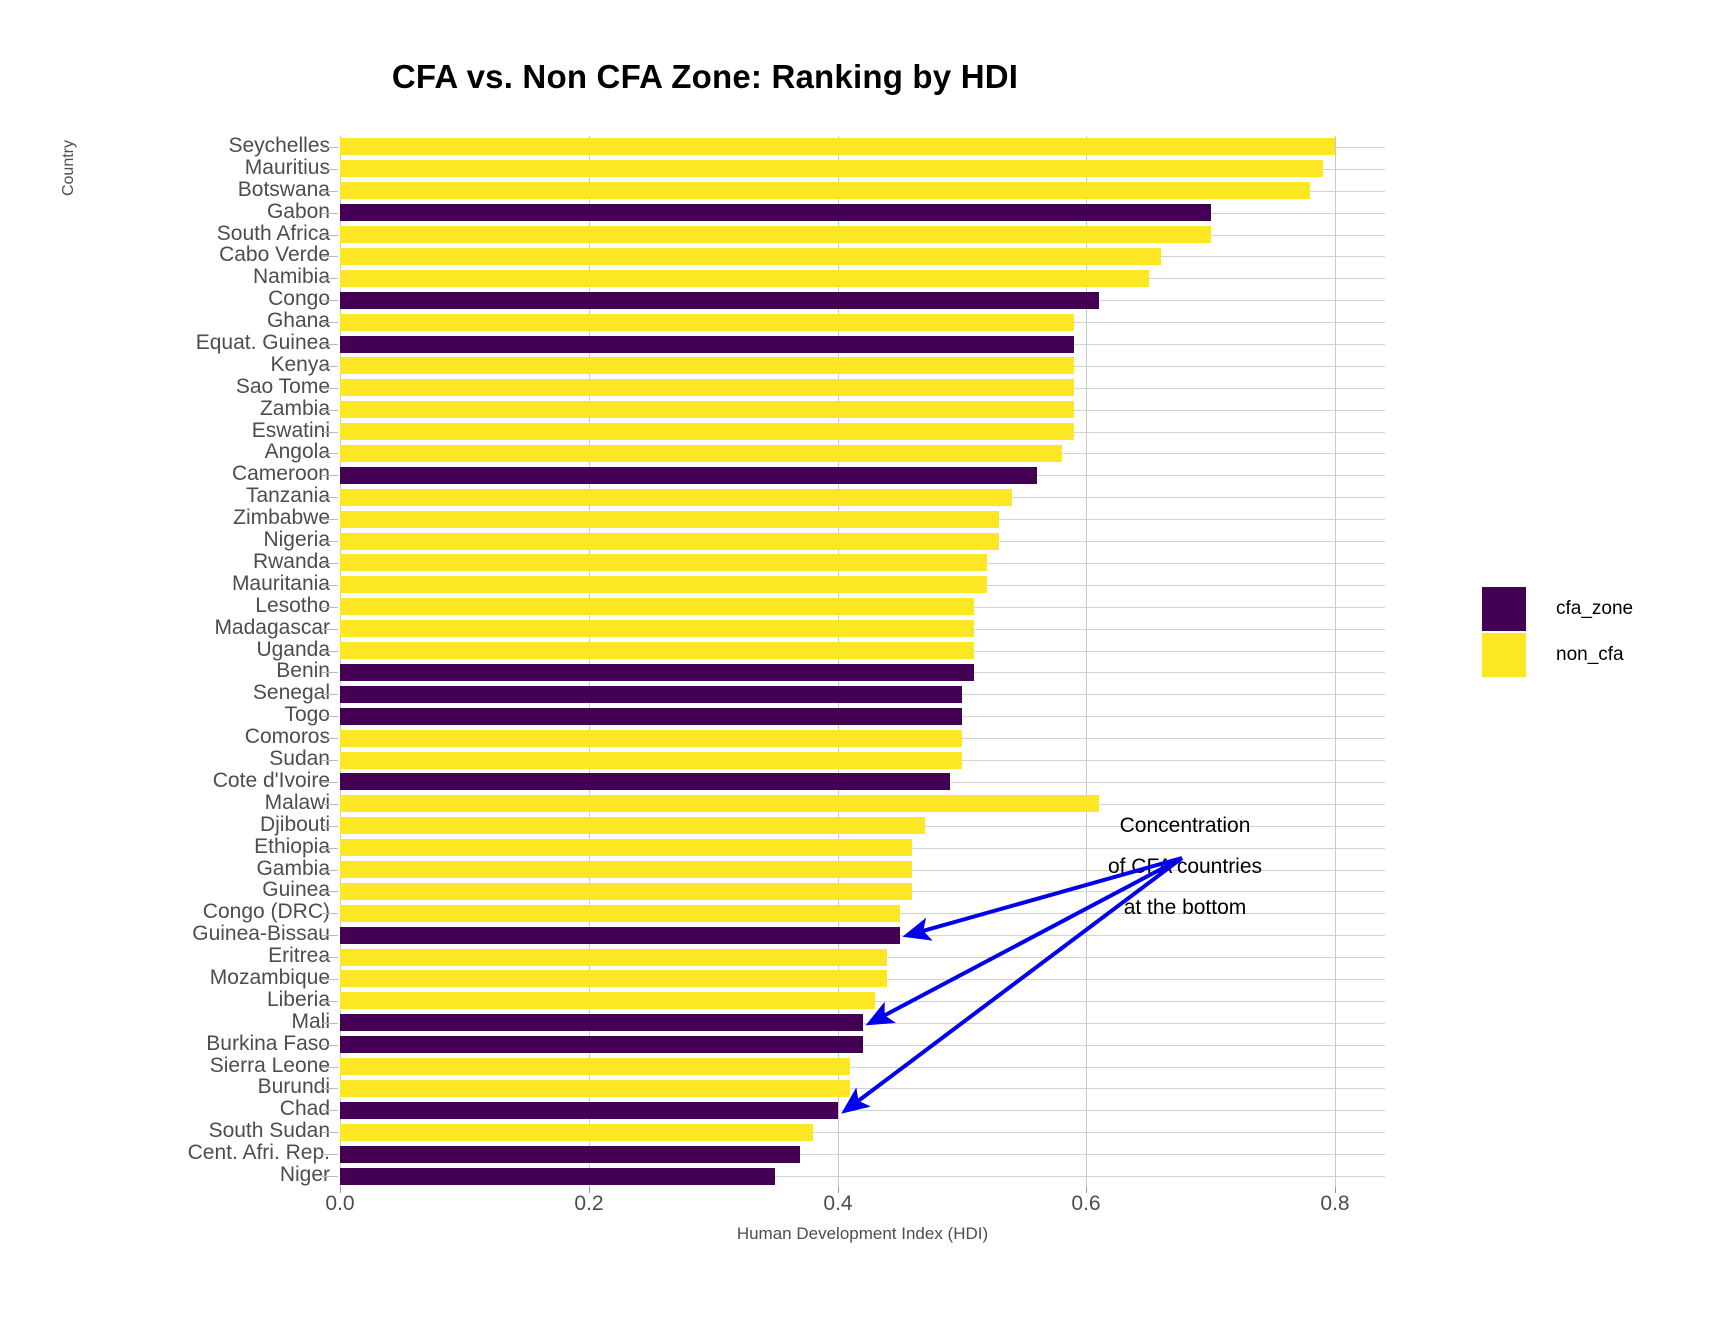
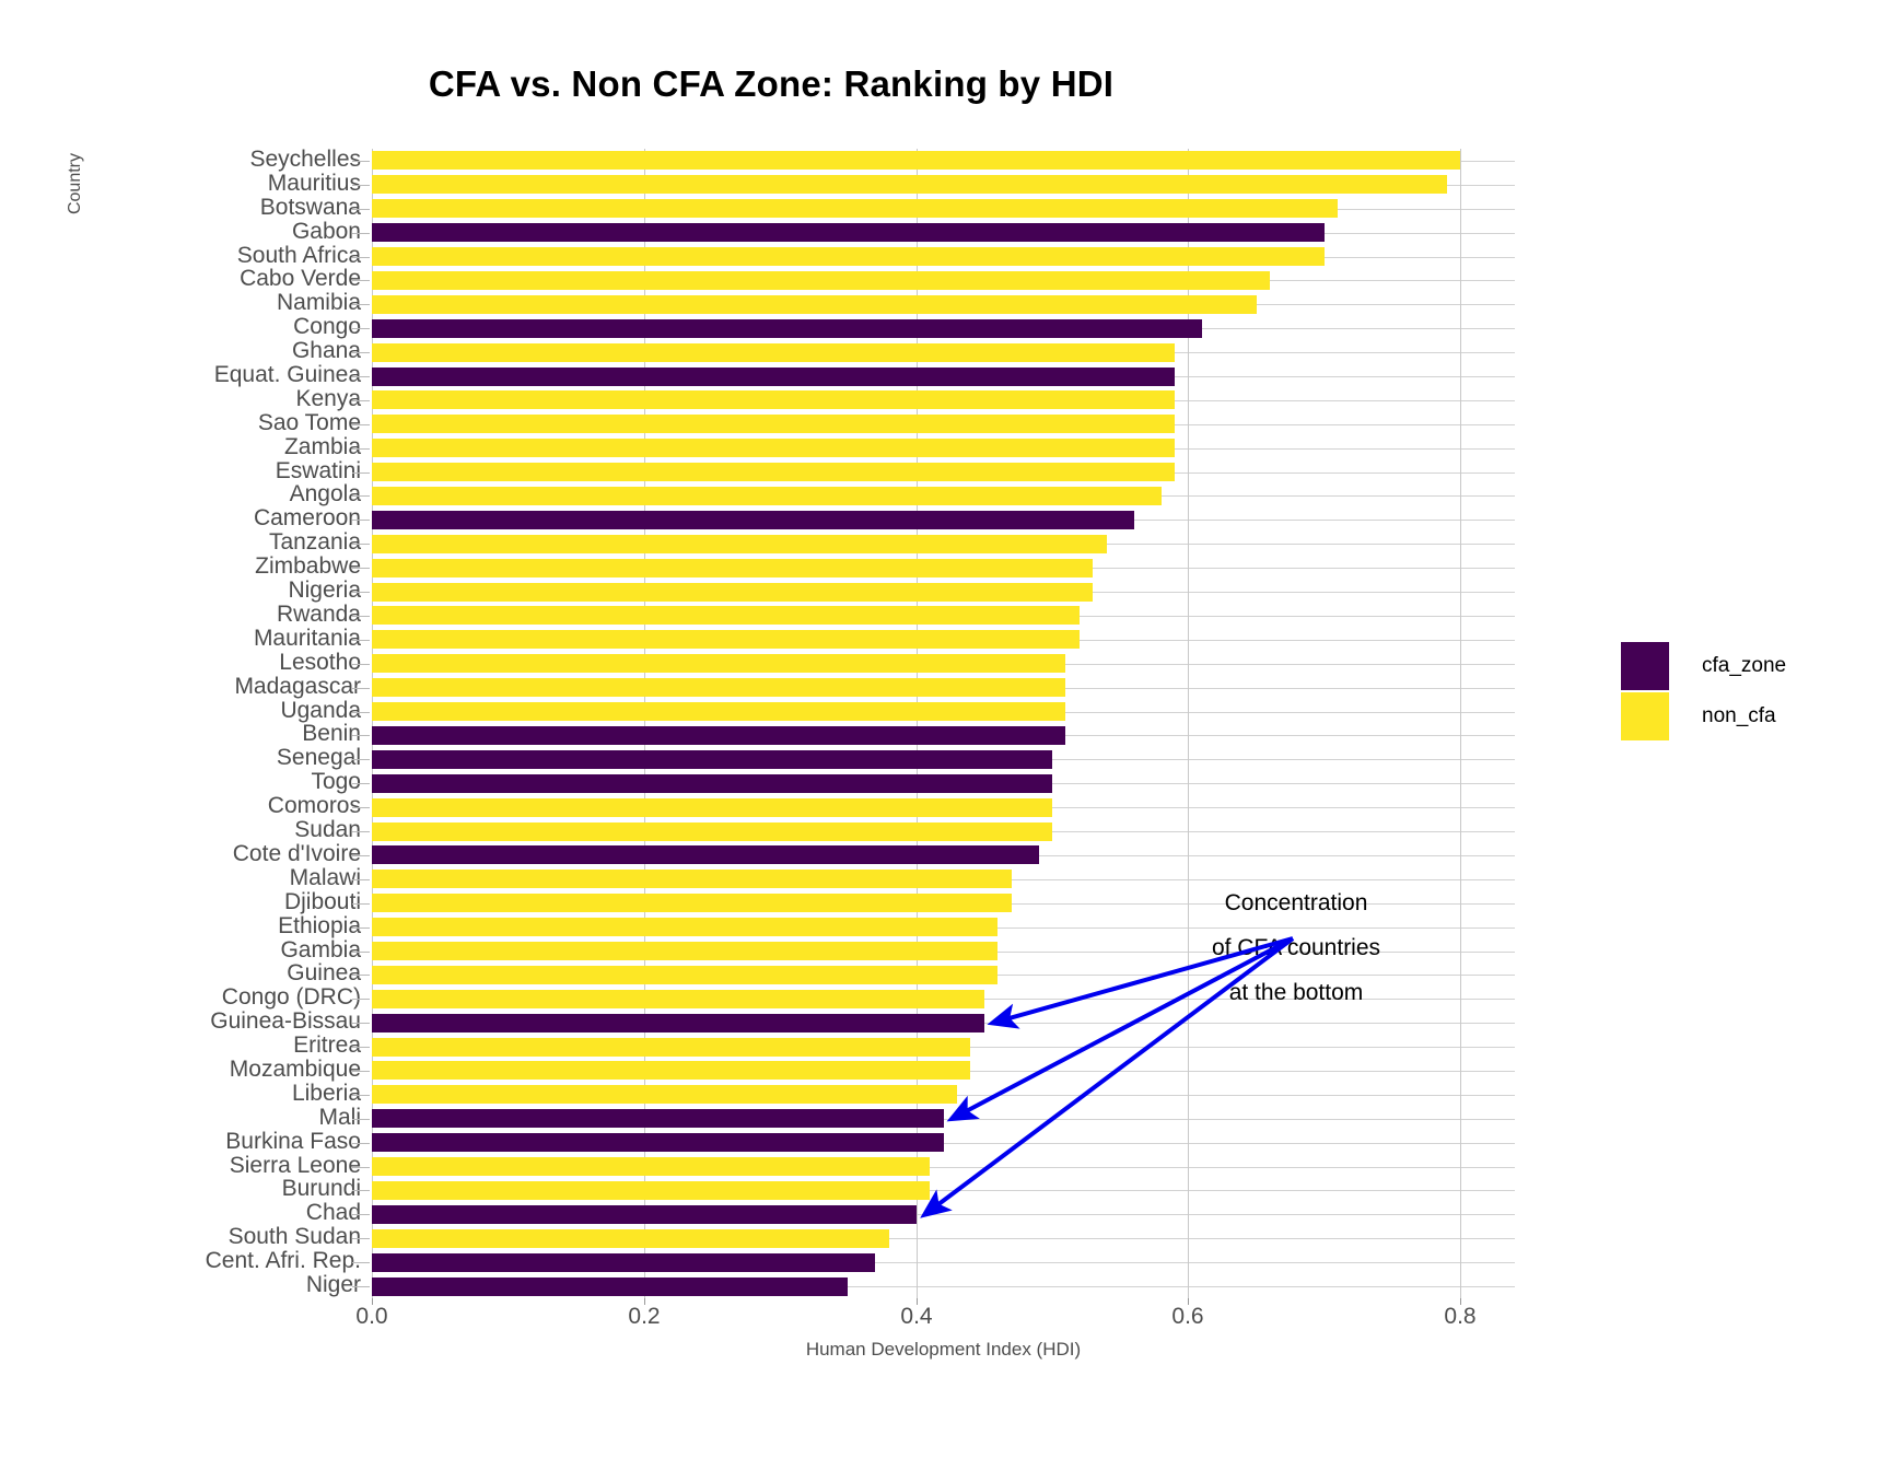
Botswana: 0.78 -> 0.71
Malawi: 0.61 -> 0.47
